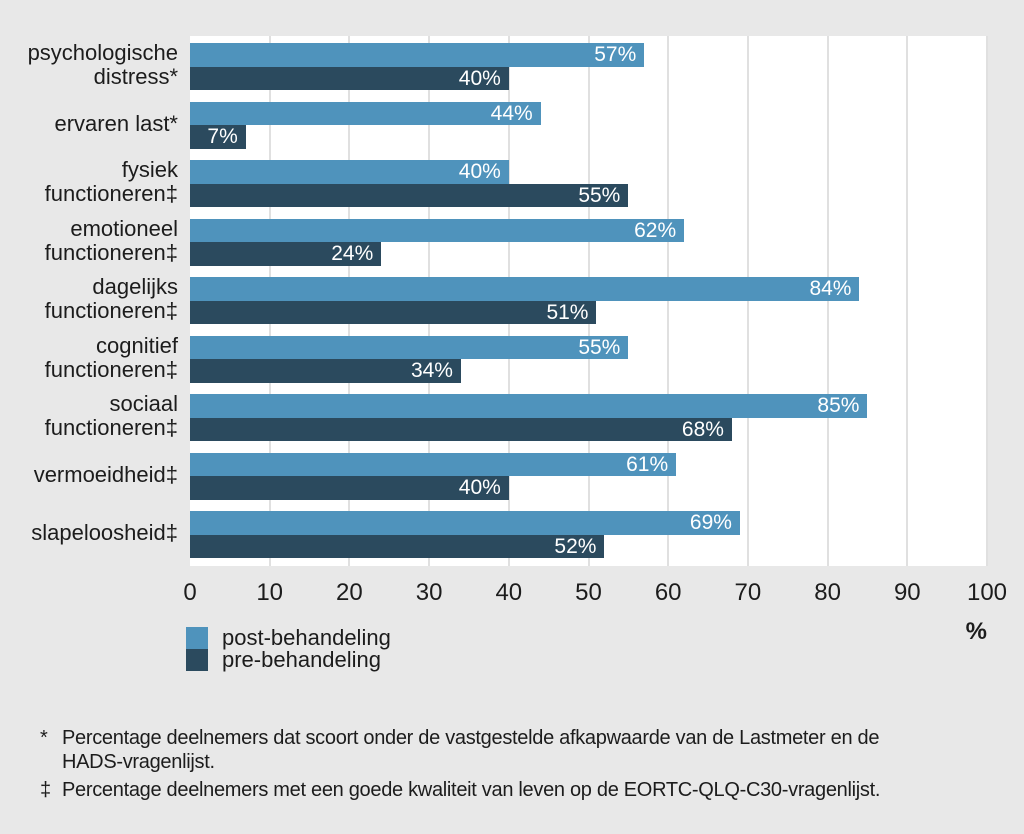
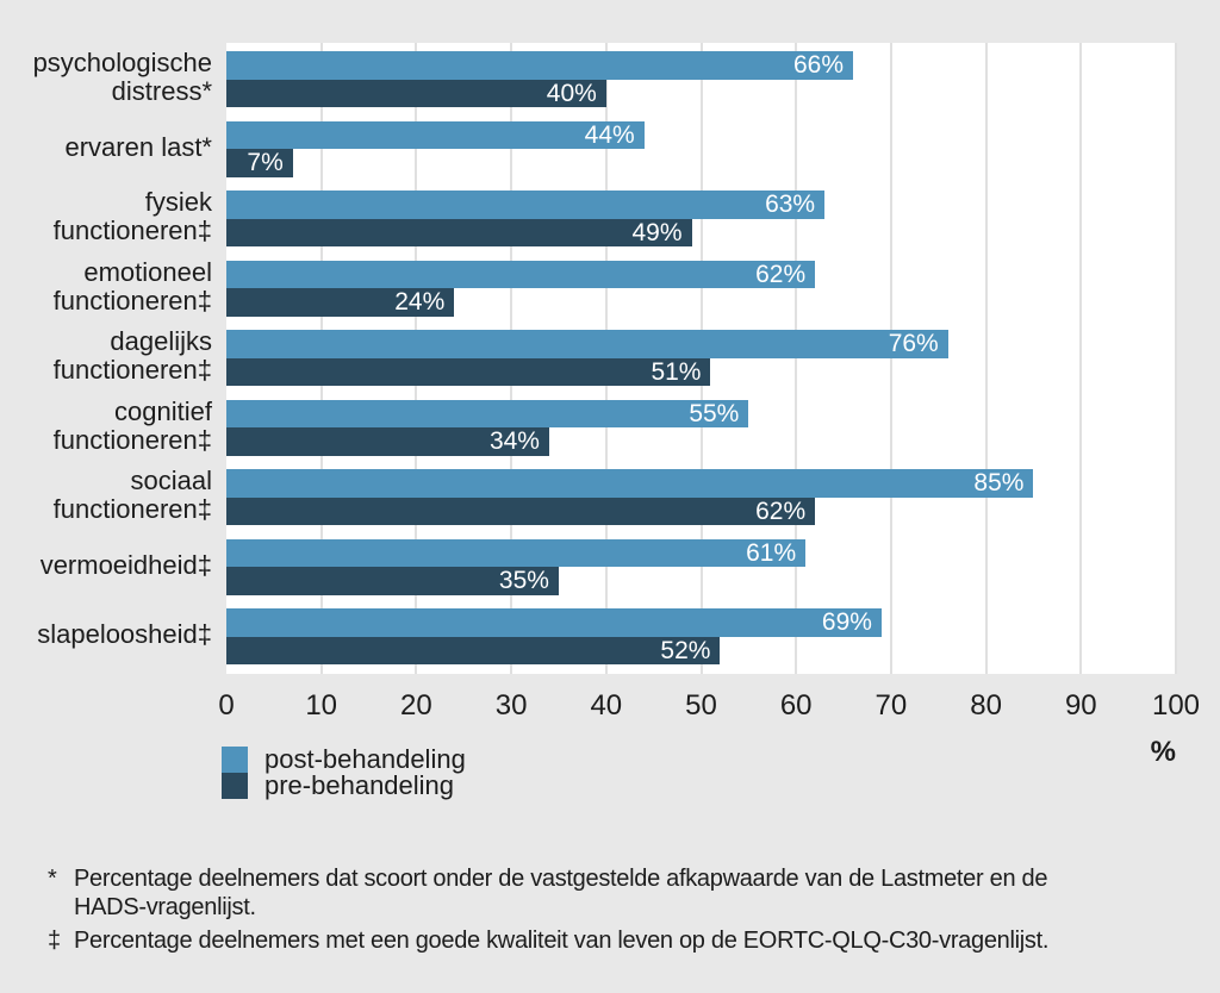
post-behandeling/psychologische distress*: 57% -> 66%
post-behandeling/fysiek functioneren‡: 40% -> 63%
pre-behandeling/fysiek functioneren‡: 55% -> 49%
post-behandeling/dagelijks functioneren‡: 84% -> 76%
pre-behandeling/sociaal functioneren‡: 68% -> 62%
pre-behandeling/vermoeidheid‡: 40% -> 35%
